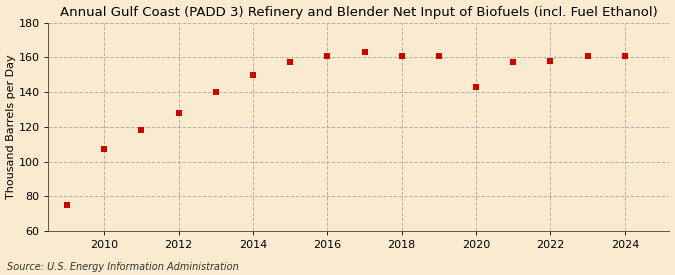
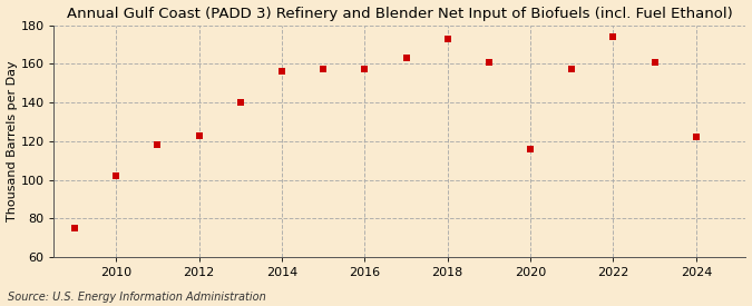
2010: 107 -> 102
2012: 128 -> 123
2014: 150 -> 156
2016: 161 -> 157
2018: 161 -> 173
2020: 143 -> 116
2022: 158 -> 174
2024: 161 -> 122
